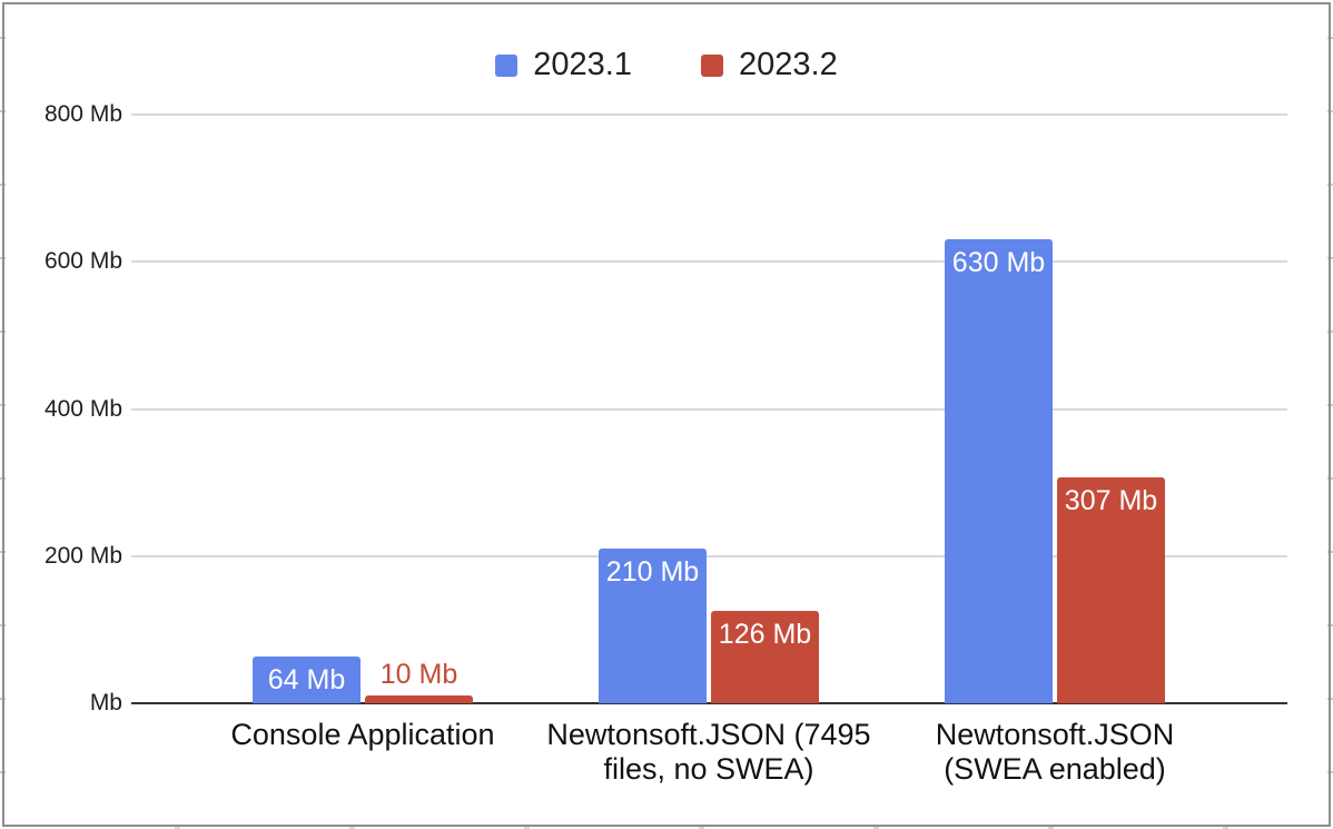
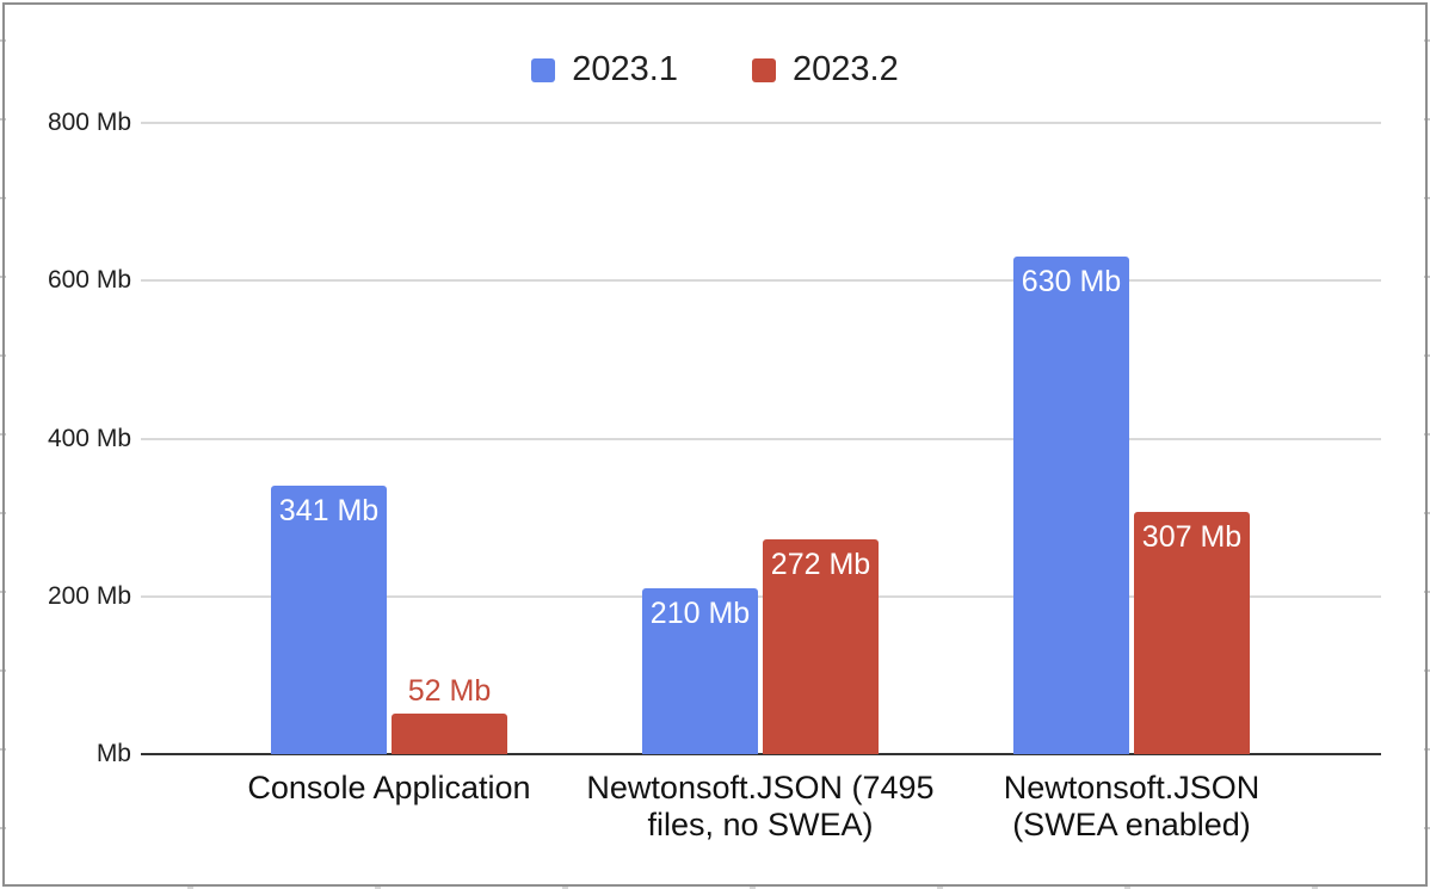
2023.1/Console Application: 64 -> 341
2023.2/Console Application: 10 -> 52
2023.2/Newtonsoft.JSON (7495 files, no SWEA): 126 -> 272
